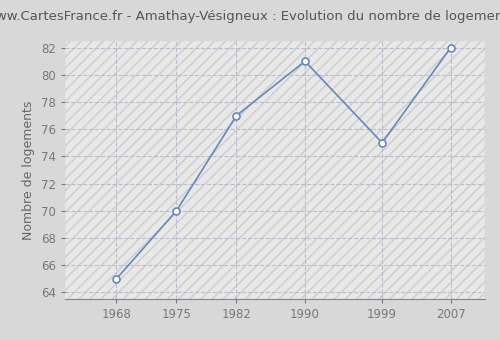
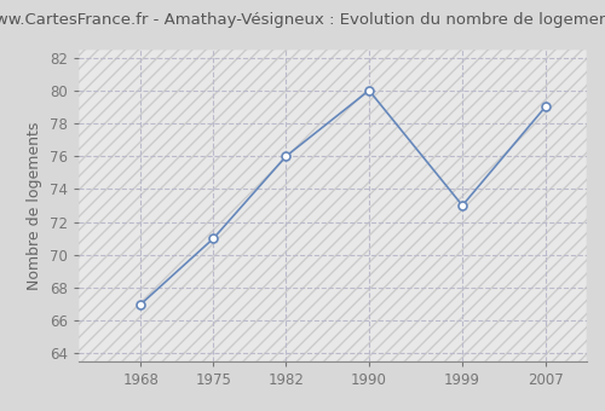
1968: 65 -> 67
1975: 70 -> 71
1982: 77 -> 76
1990: 81 -> 80
1999: 75 -> 73
2007: 82 -> 79
